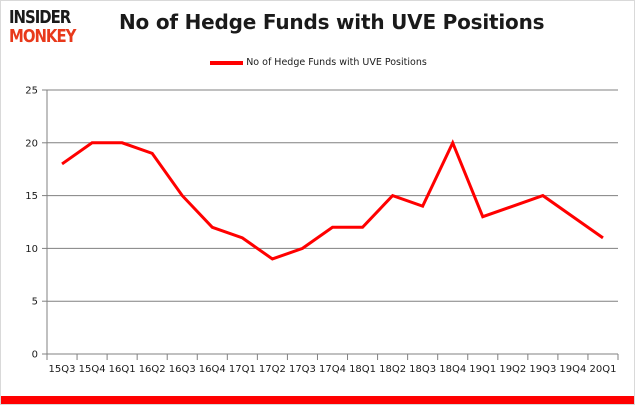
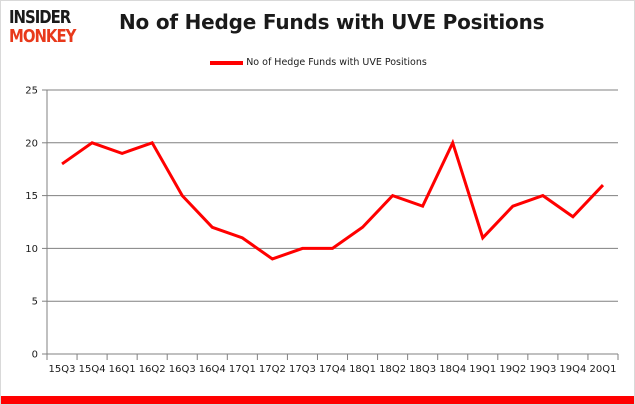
16Q1: 20 -> 19
16Q2: 19 -> 20
17Q4: 12 -> 10
19Q1: 13 -> 11
20Q1: 11 -> 16
